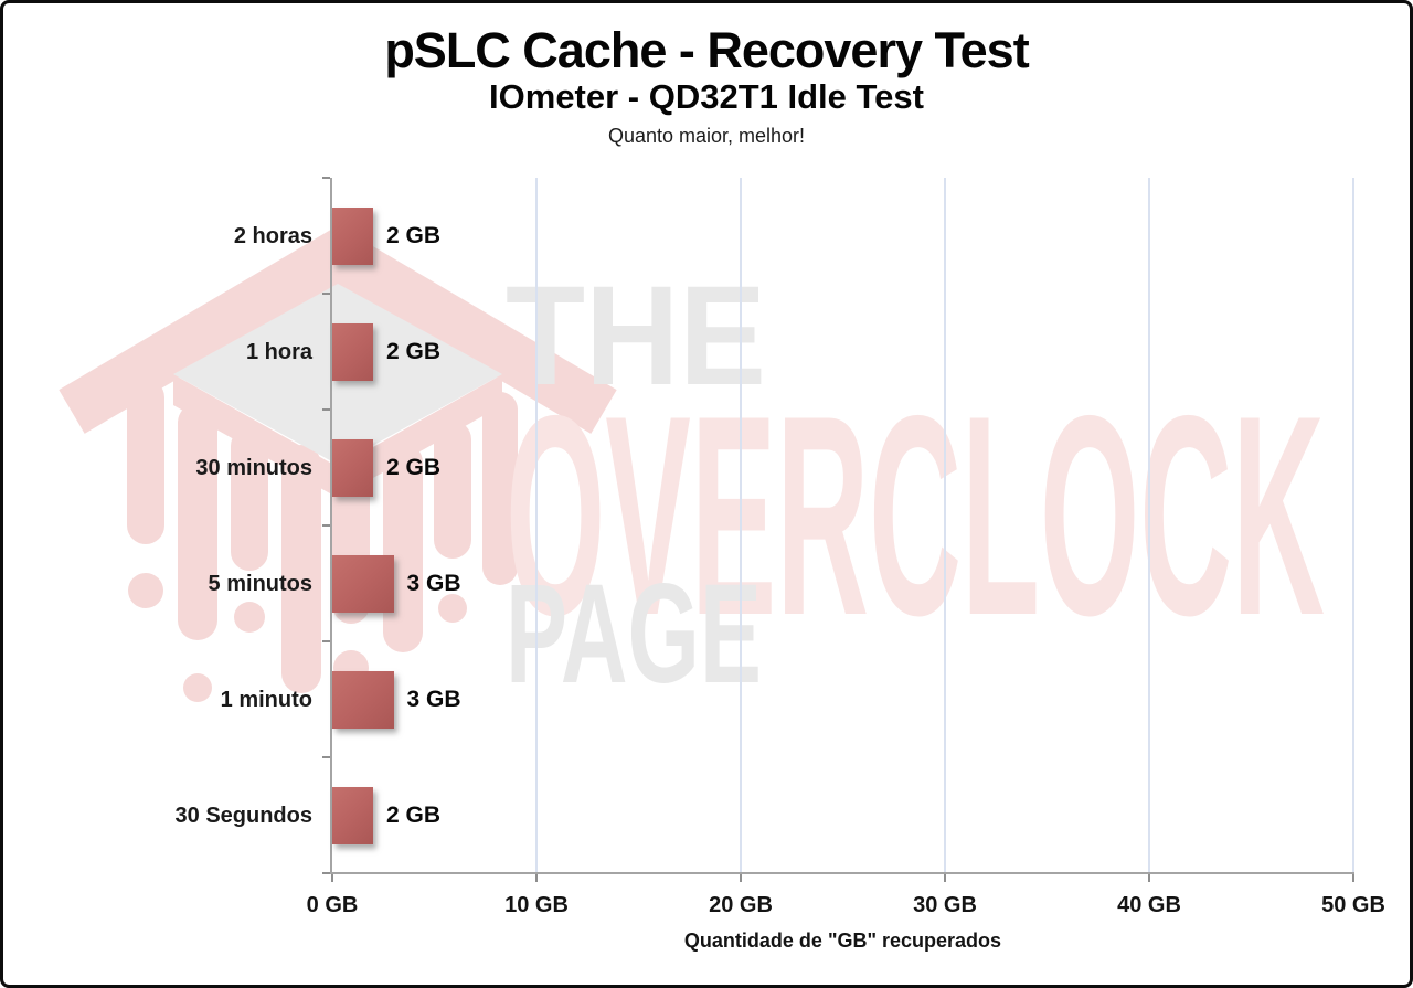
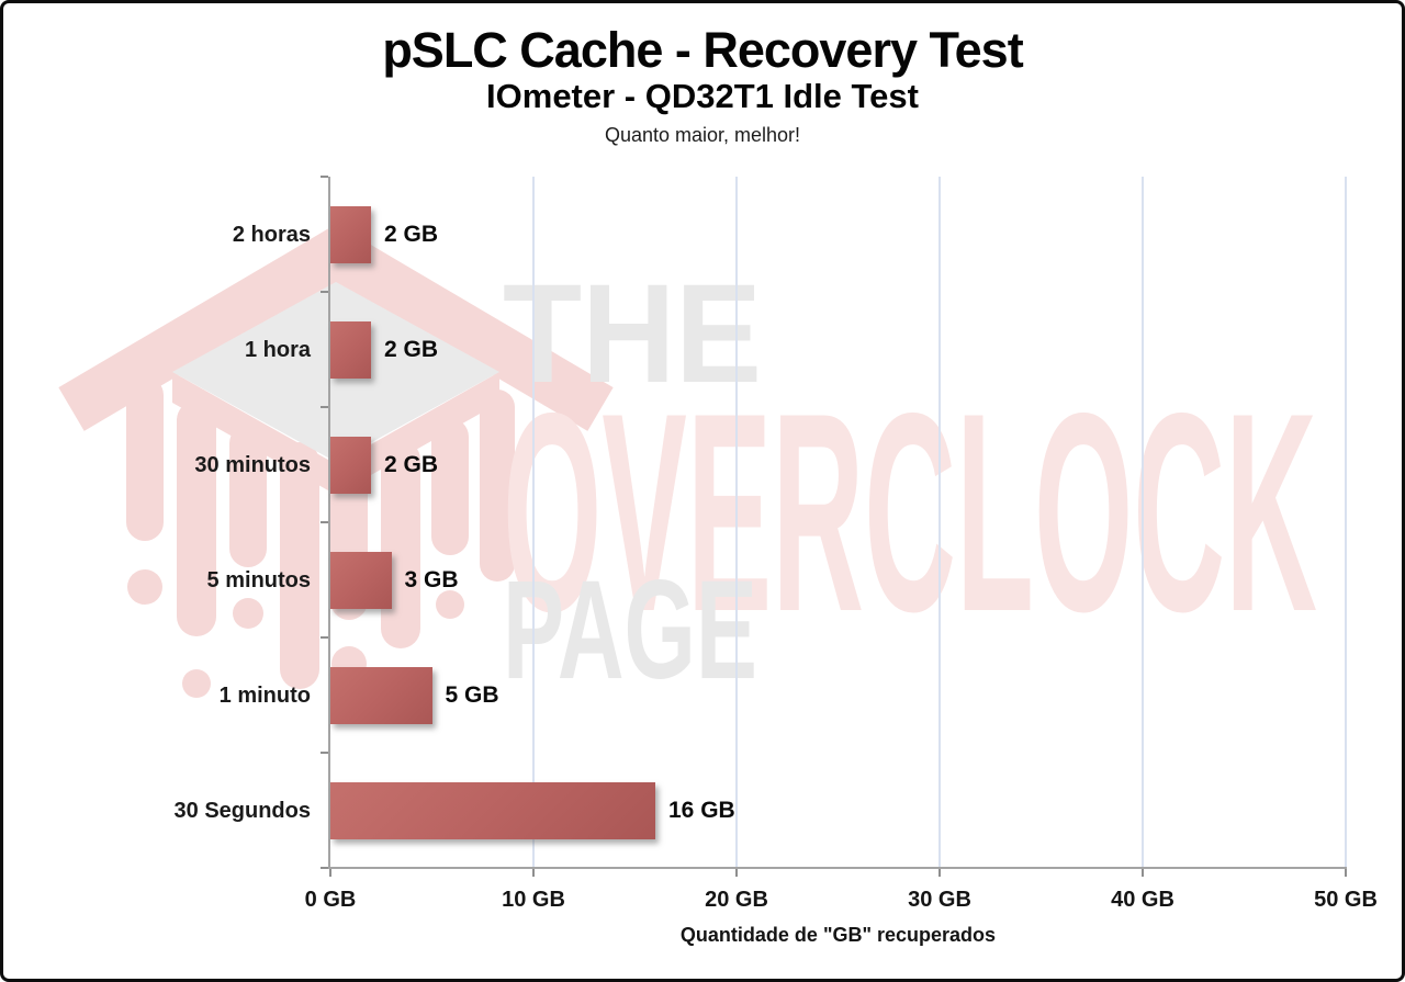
1 minuto: 3 -> 5
30 Segundos: 2 -> 16
